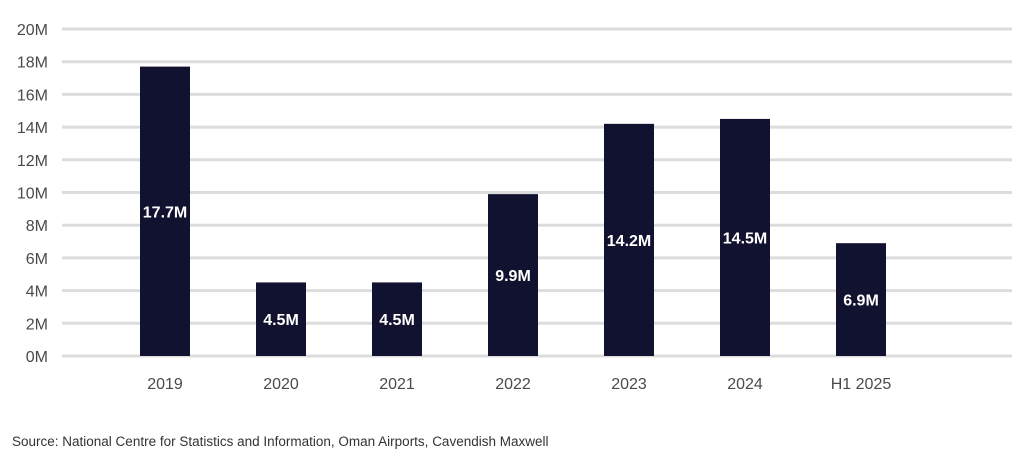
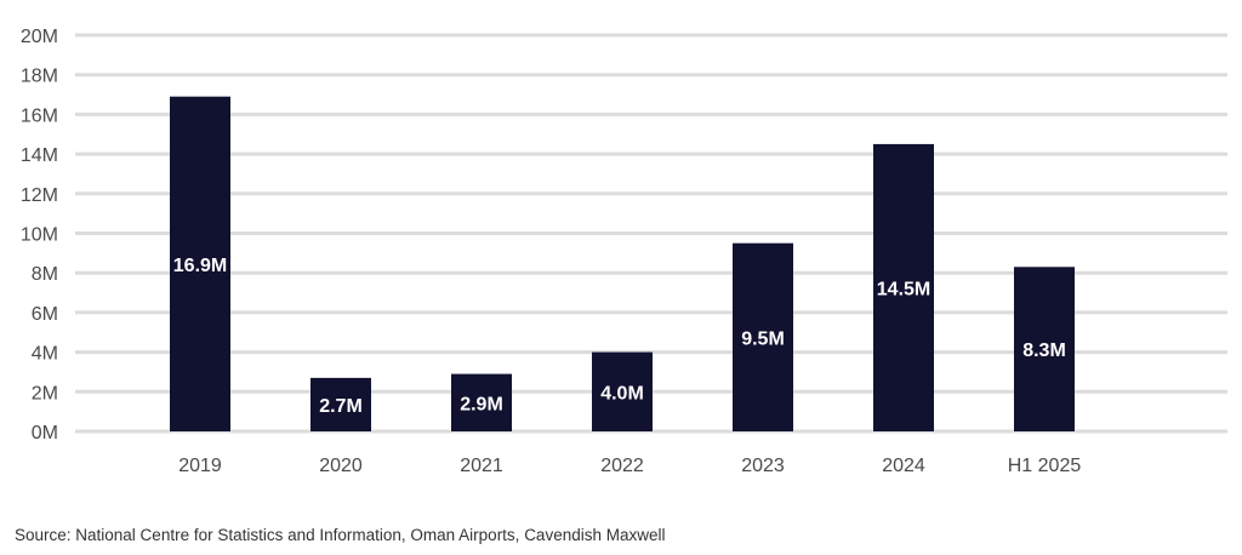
2019: 17.7M -> 16.9M
2020: 4.5M -> 2.7M
2021: 4.5M -> 2.9M
2022: 9.9M -> 4.0M
2023: 14.2M -> 9.5M
H1 2025: 6.9M -> 8.3M
